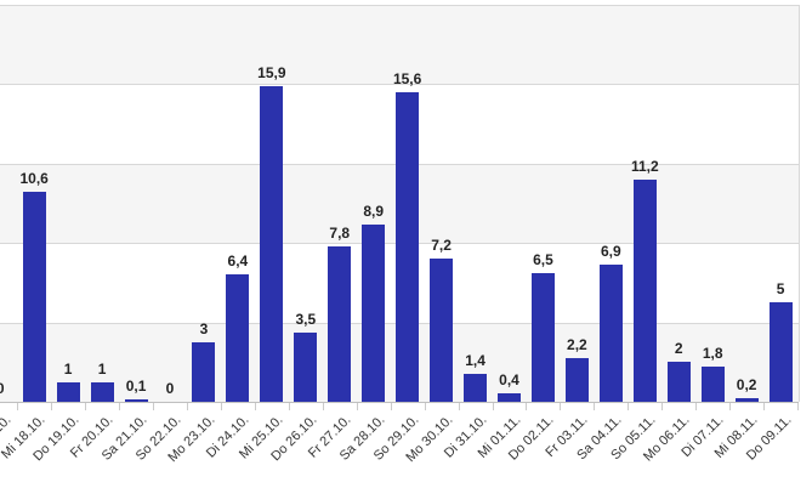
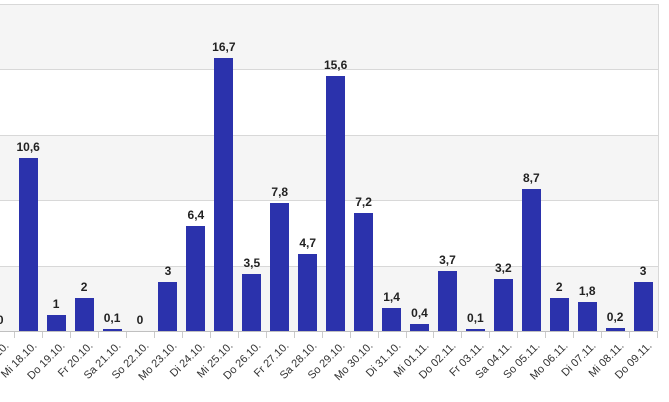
Fr 20.10.: 1 -> 2
Mi 25.10.: 15,9 -> 16,7
Sa 28.10.: 8,9 -> 4,7
Do 02.11.: 6,5 -> 3,7
Fr 03.11.: 2,2 -> 0,1
Sa 04.11.: 6,9 -> 3,2
So 05.11.: 11,2 -> 8,7
Do 09.11.: 5 -> 3
